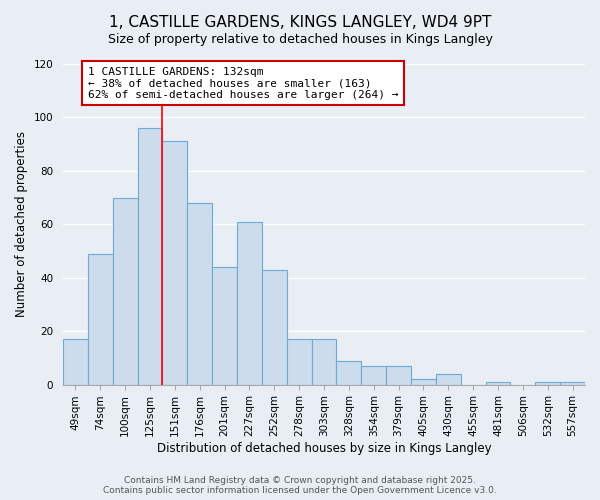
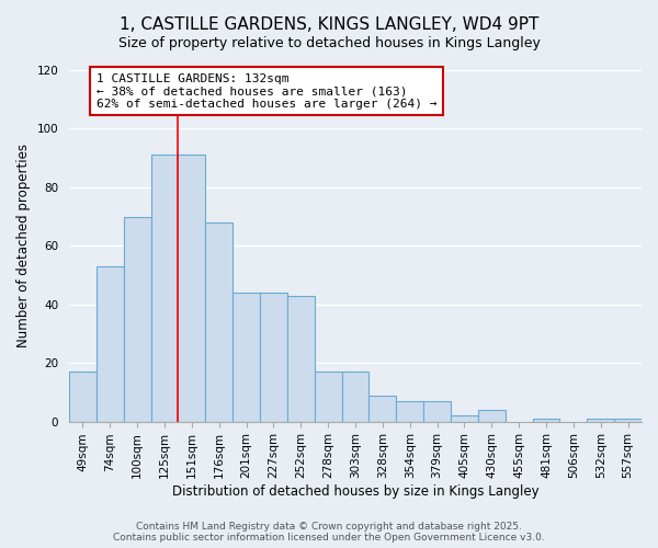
74sqm: 49 -> 53
125sqm: 96 -> 91
227sqm: 61 -> 44
